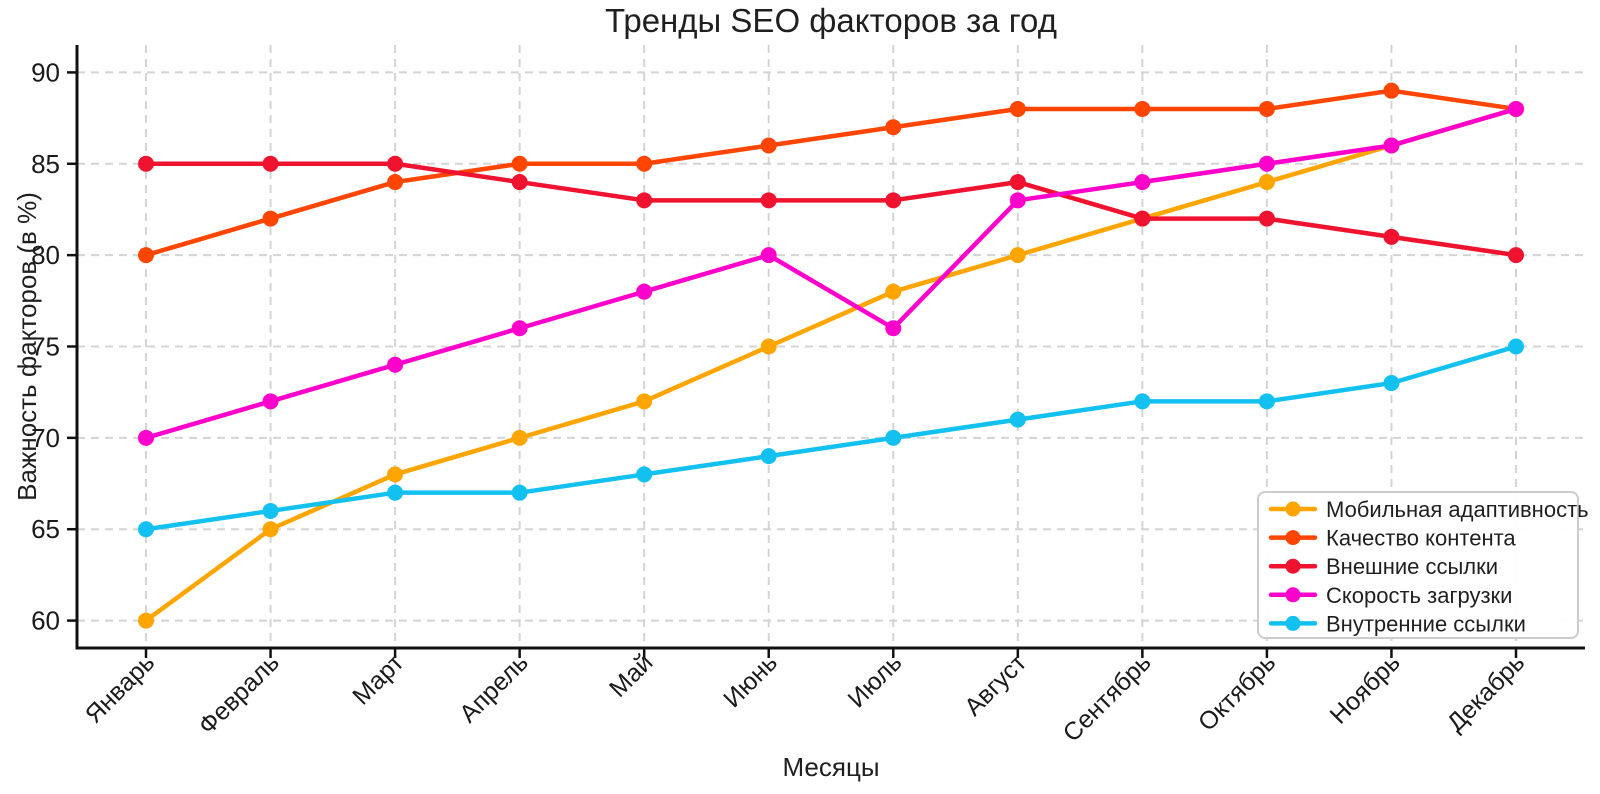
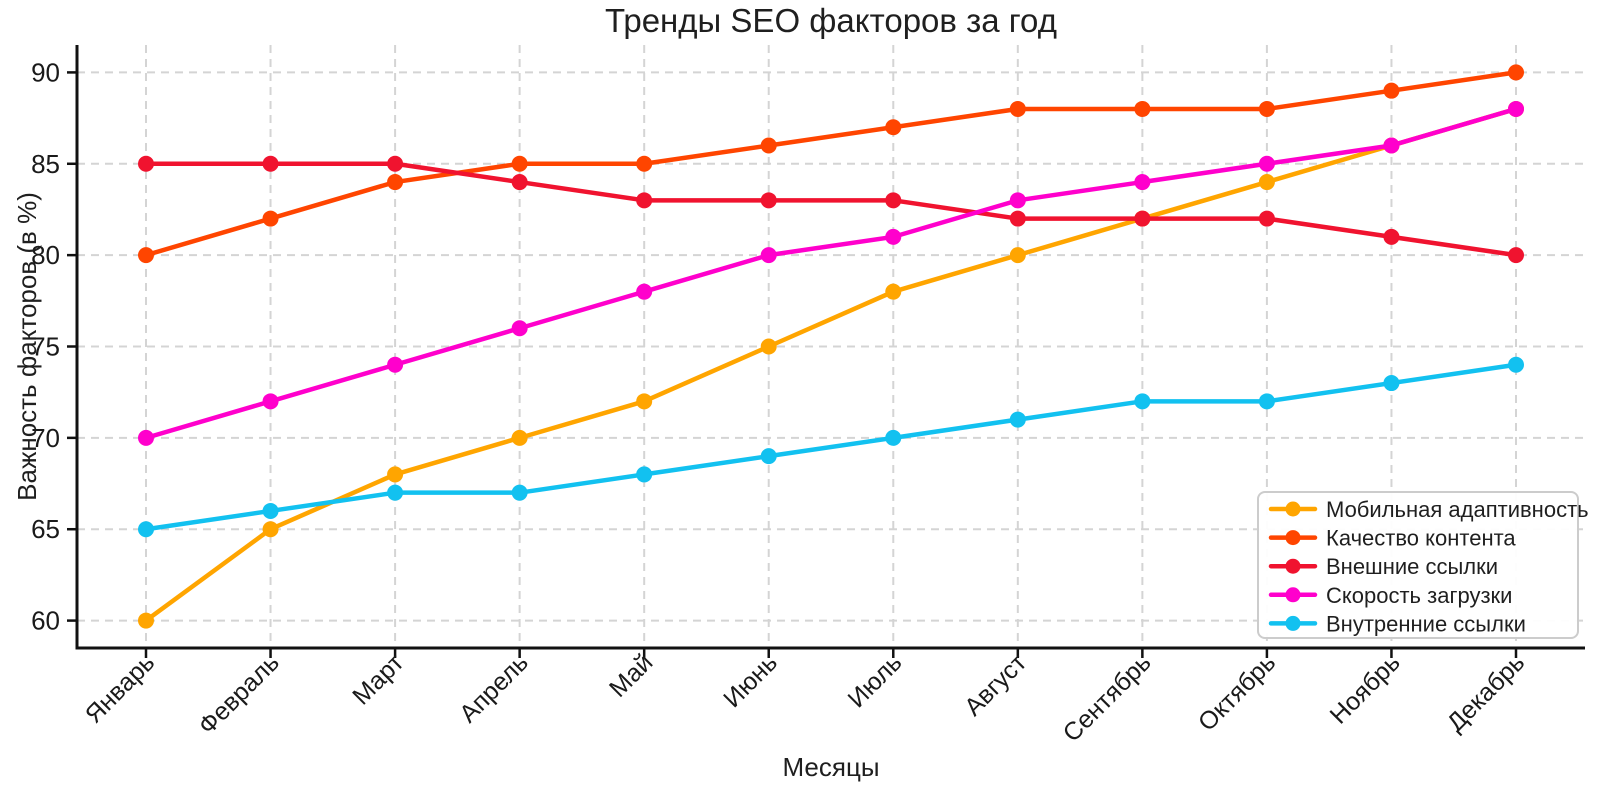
Скорость загрузки/Июль: 76 -> 81
Внешние ссылки/Август: 84 -> 82
Качество контента/Декабрь: 88 -> 90
Внутренние ссылки/Декабрь: 75 -> 74
